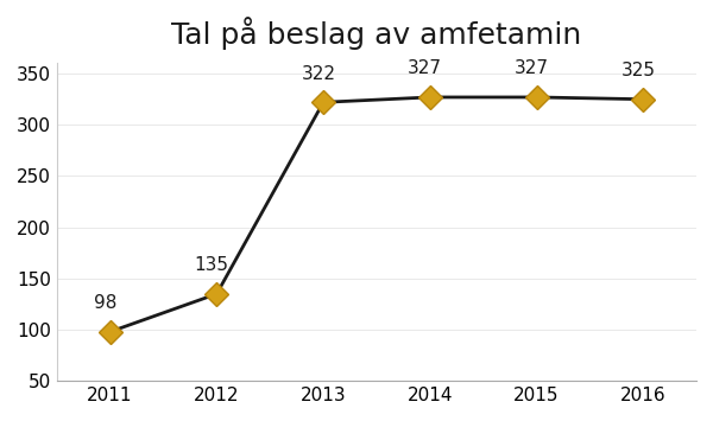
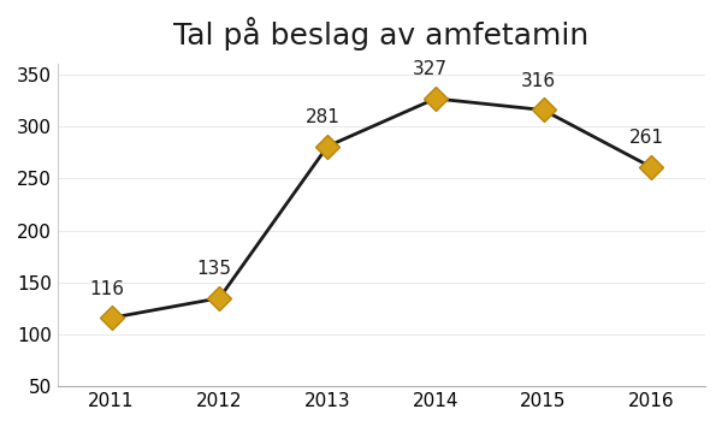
2011: 98 -> 116
2013: 322 -> 281
2015: 327 -> 316
2016: 325 -> 261
